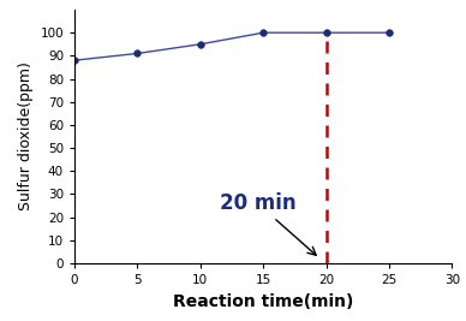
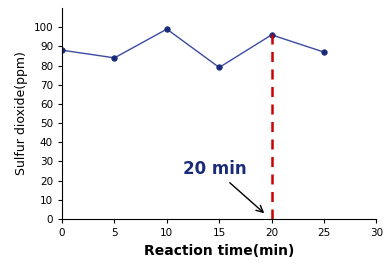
5: 91 -> 84
10: 95 -> 99
15: 100 -> 79
20: 100 -> 96
25: 100 -> 87
